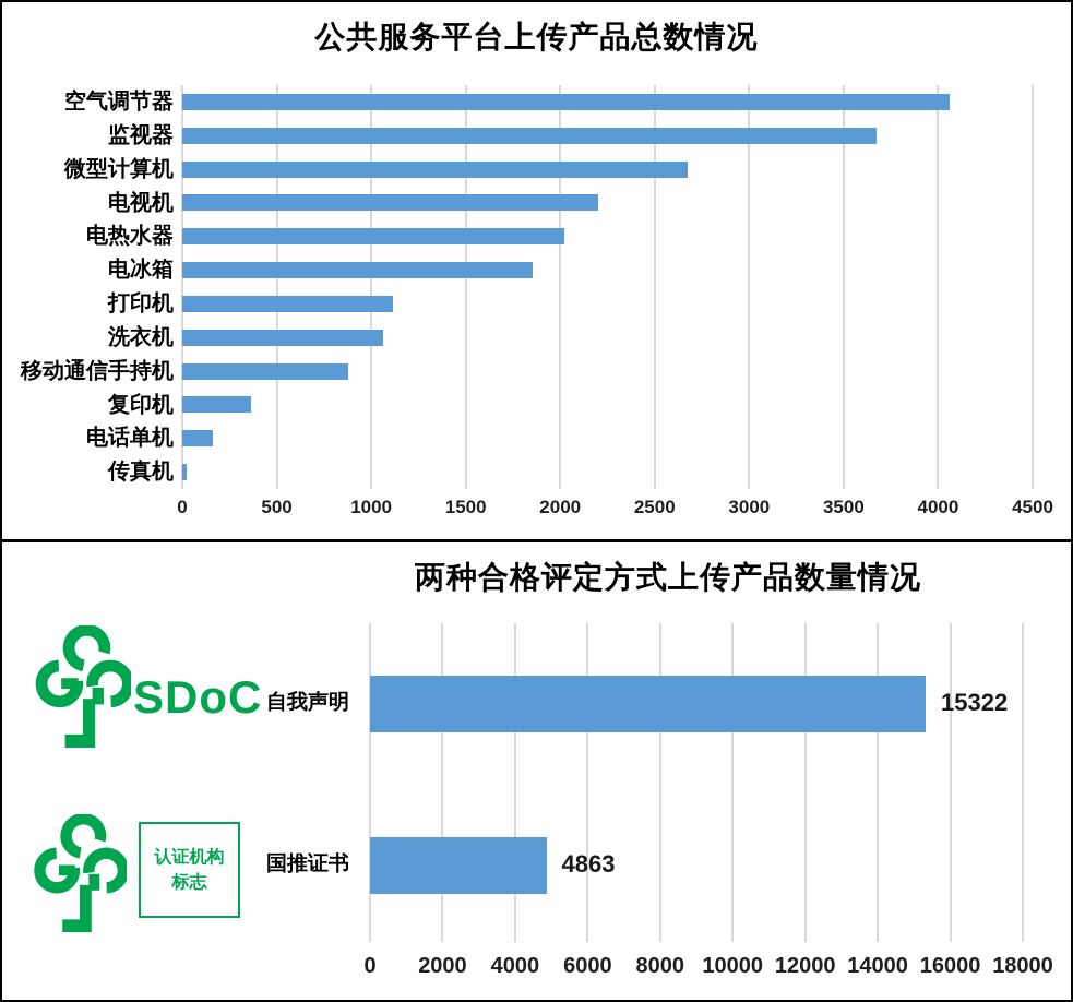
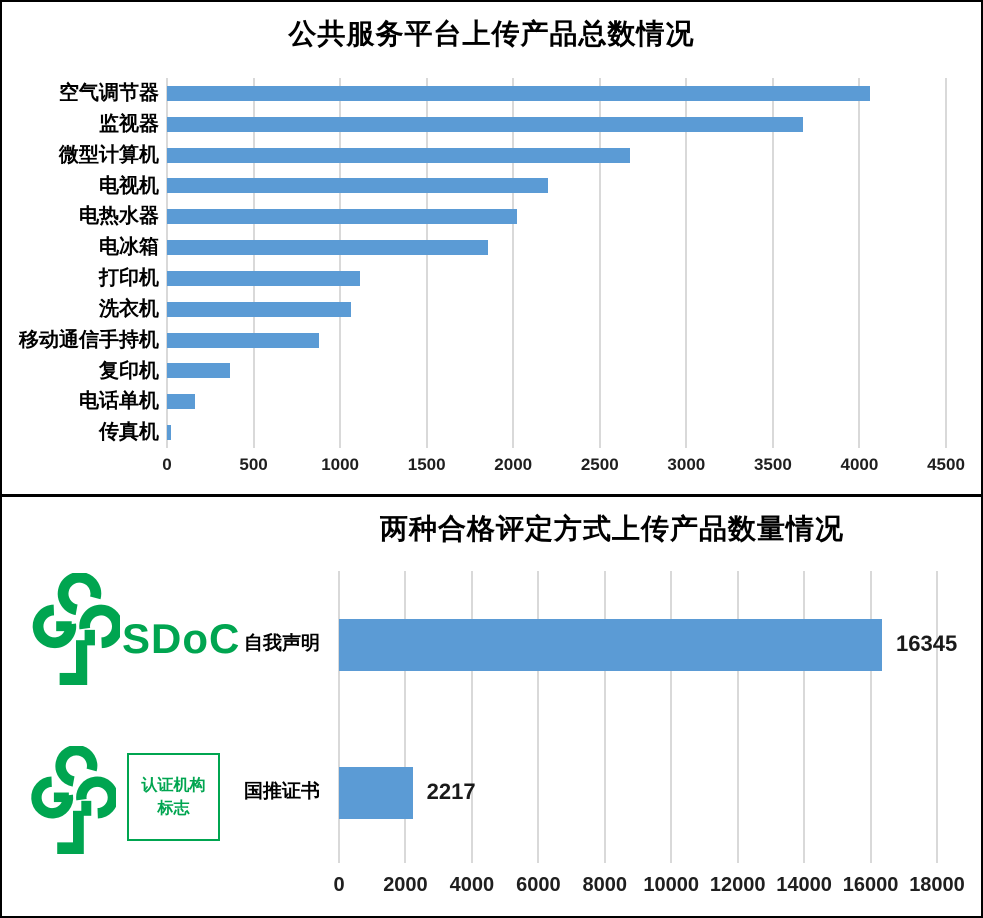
两种合格评定方式上传产品数量情况/自我声明: 15322 -> 16345
两种合格评定方式上传产品数量情况/国推证书: 4863 -> 2217
